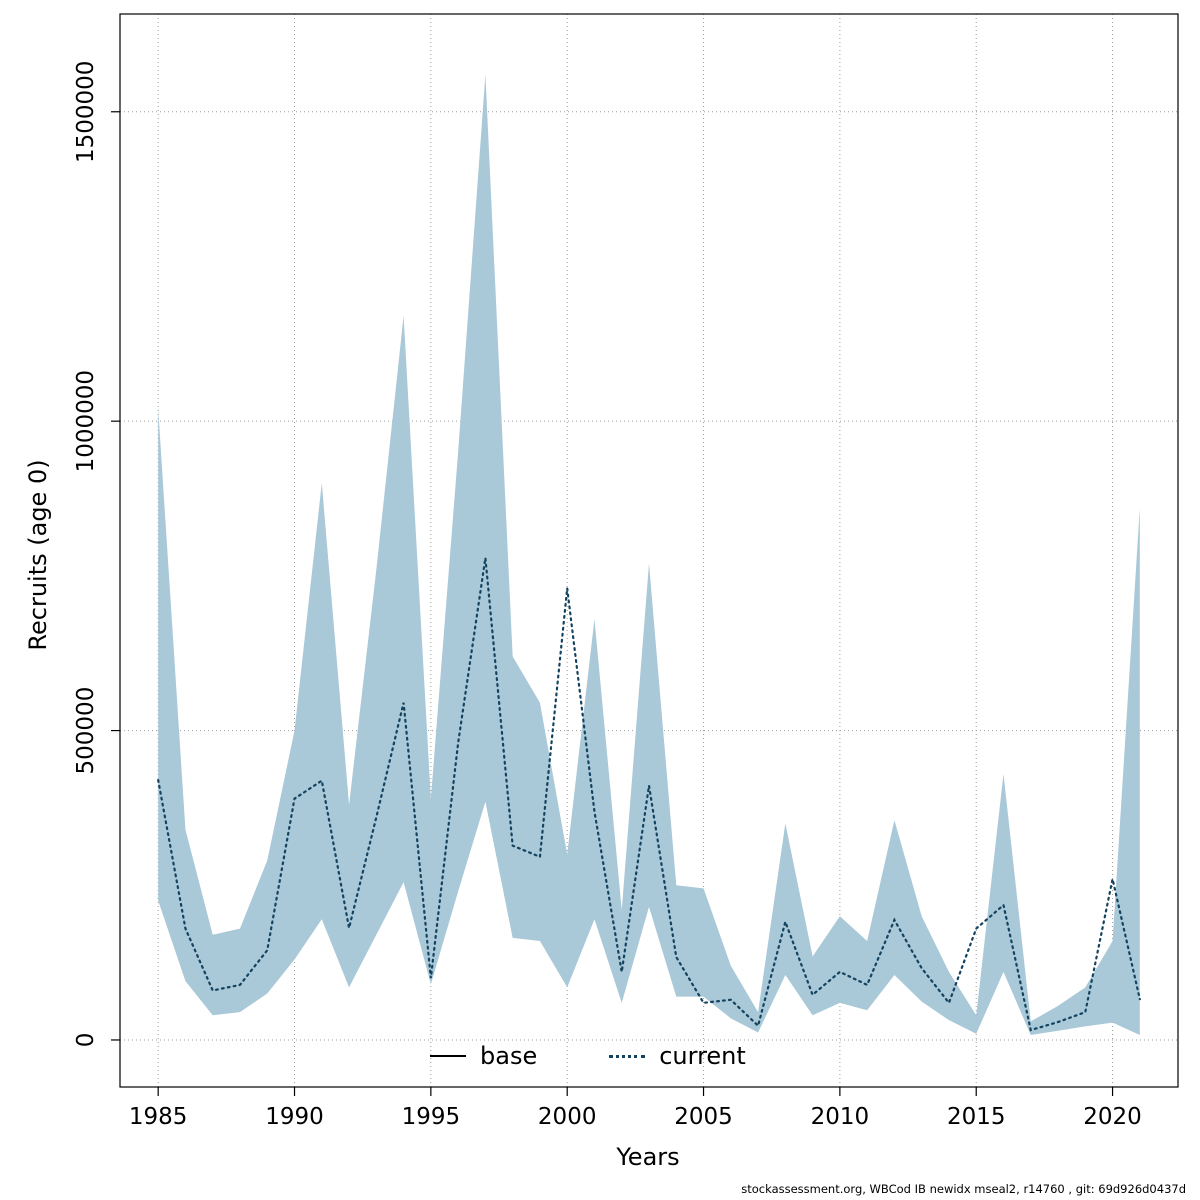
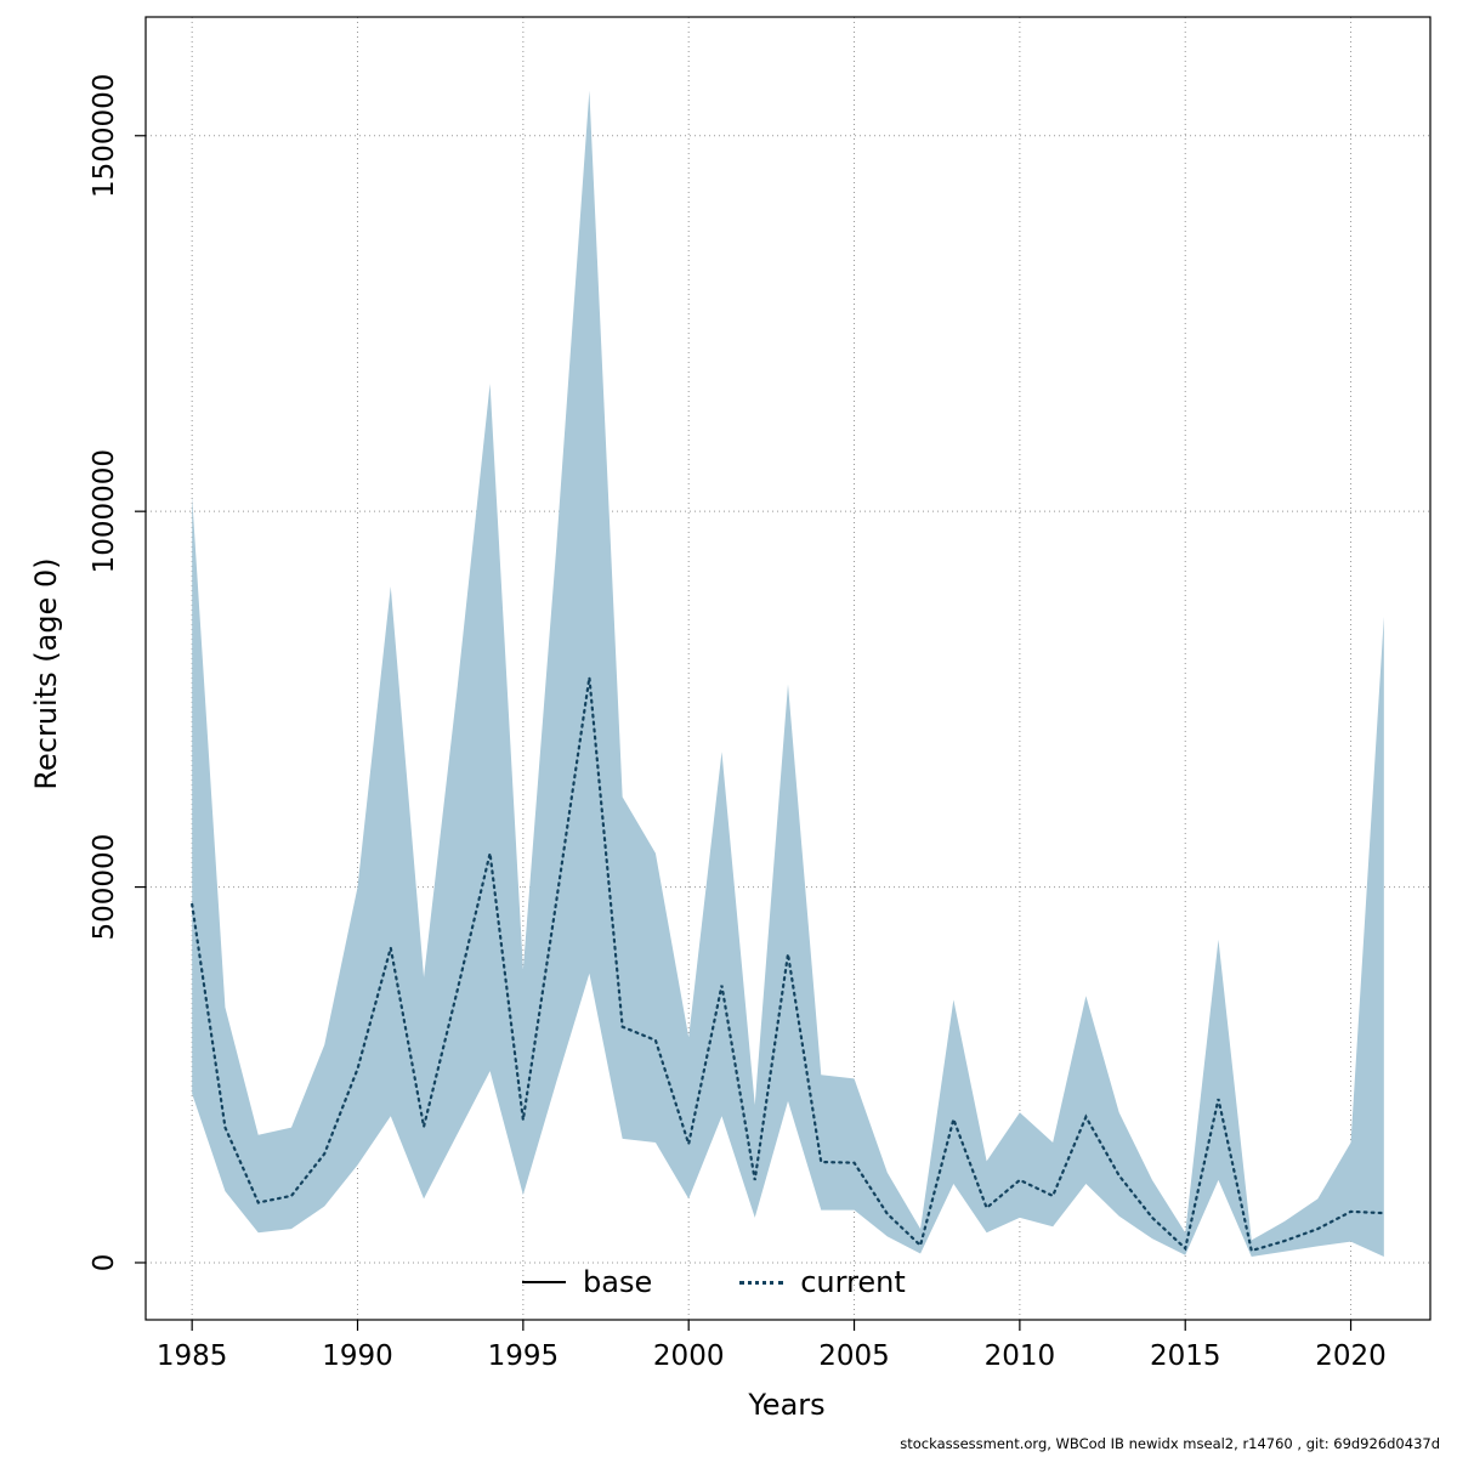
1985: 420000 -> 480000
1990: 390000 -> 260000
1995: 100000 -> 190000
2000: 730000 -> 160000
2005: 60000 -> 130000
2015: 180000 -> 20000
2020: 260000 -> 70000
